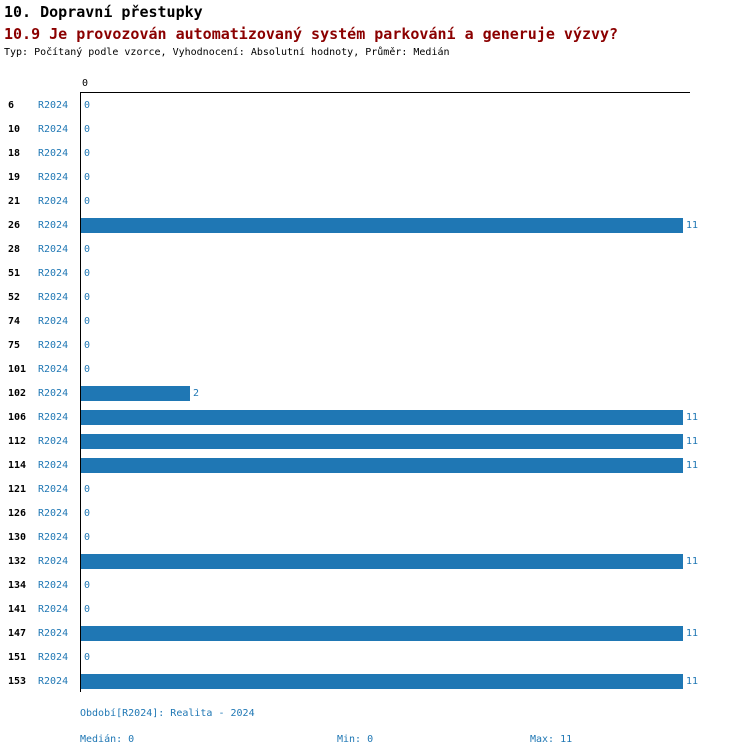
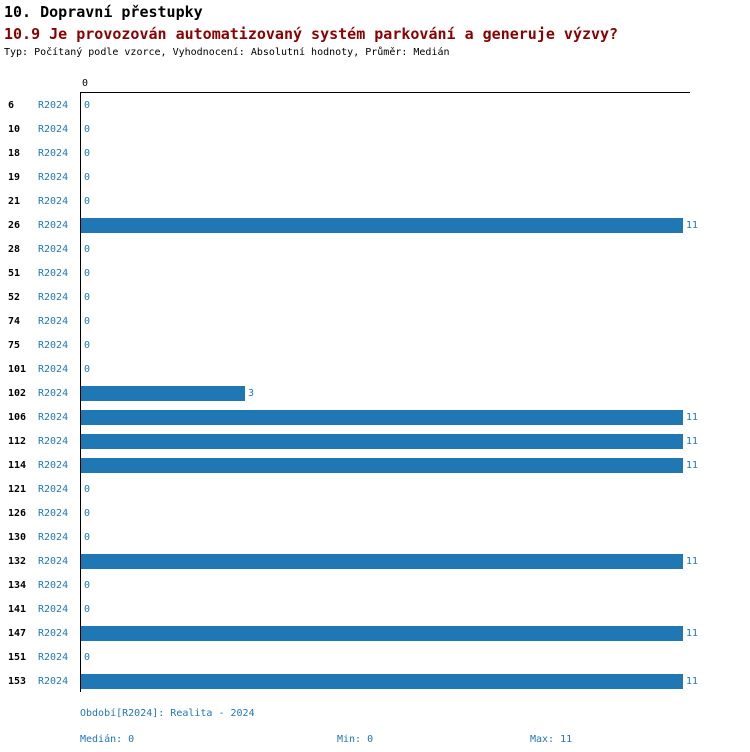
102: 2 -> 3
